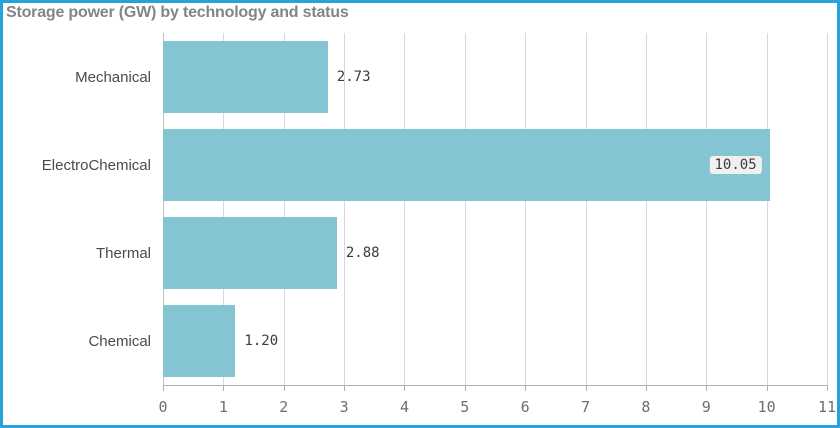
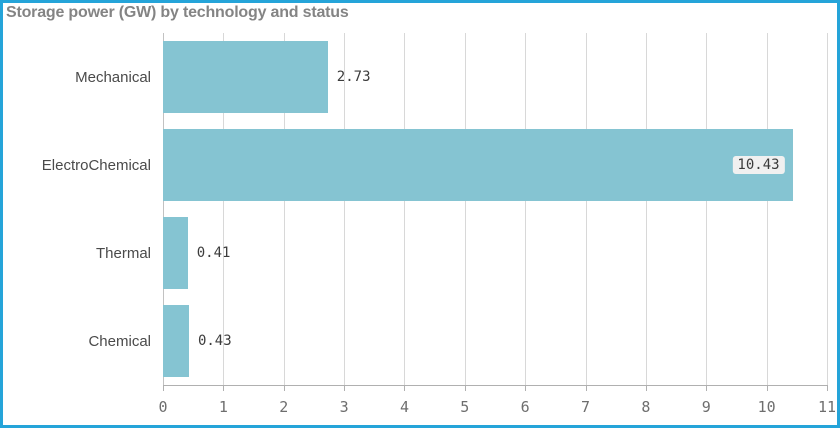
ElectroChemical: 10.05 -> 10.43
Thermal: 2.88 -> 0.41
Chemical: 1.20 -> 0.43
